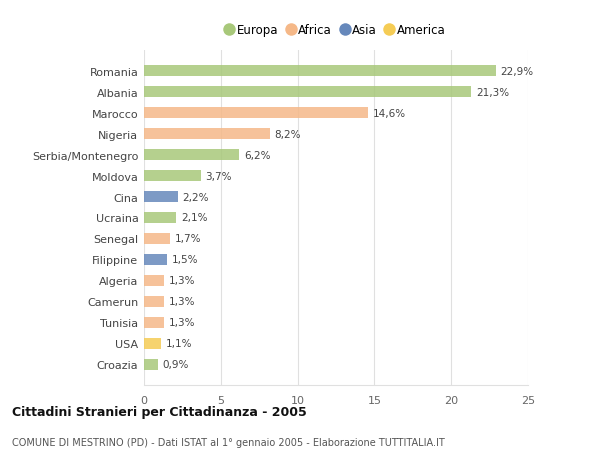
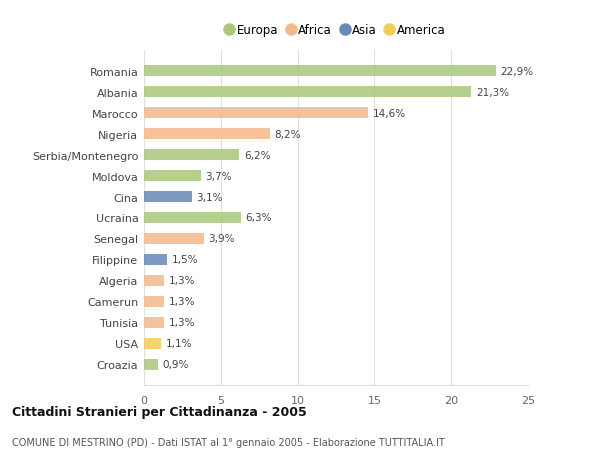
Cina: 2,2% -> 3,1%
Ucraina: 2,1% -> 6,3%
Senegal: 1,7% -> 3,9%
